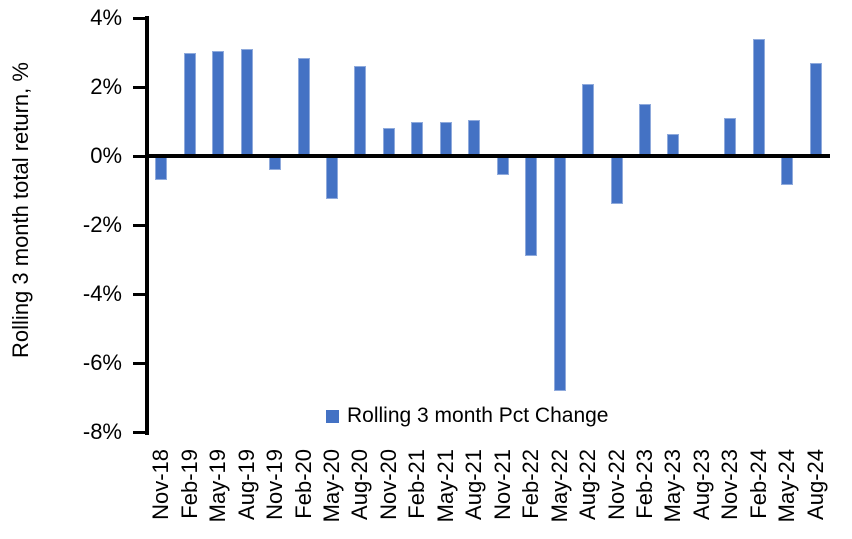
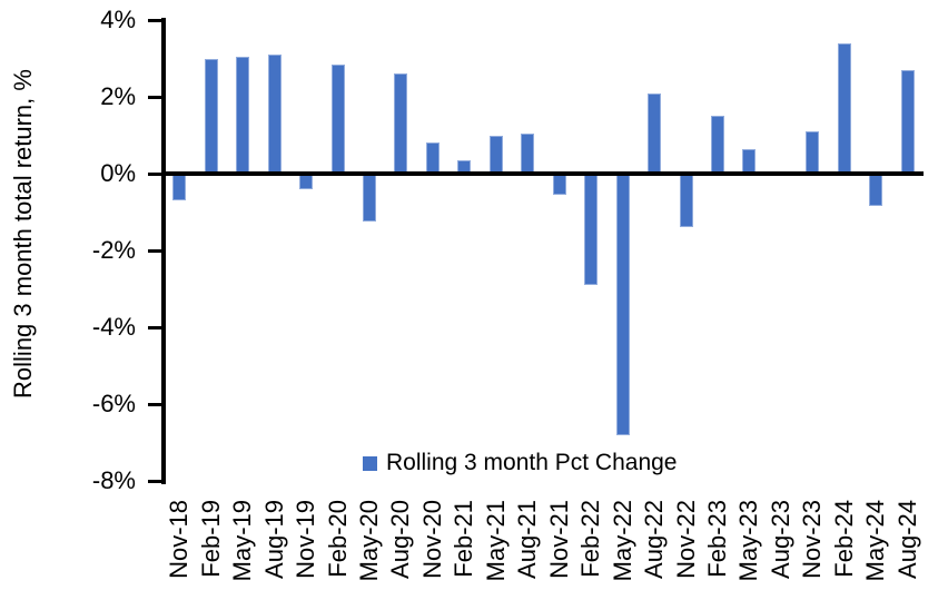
Feb-21: 1.0% -> 0.3%
